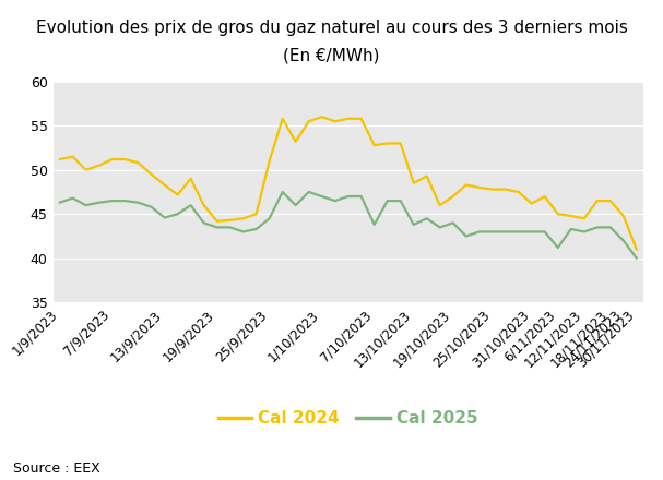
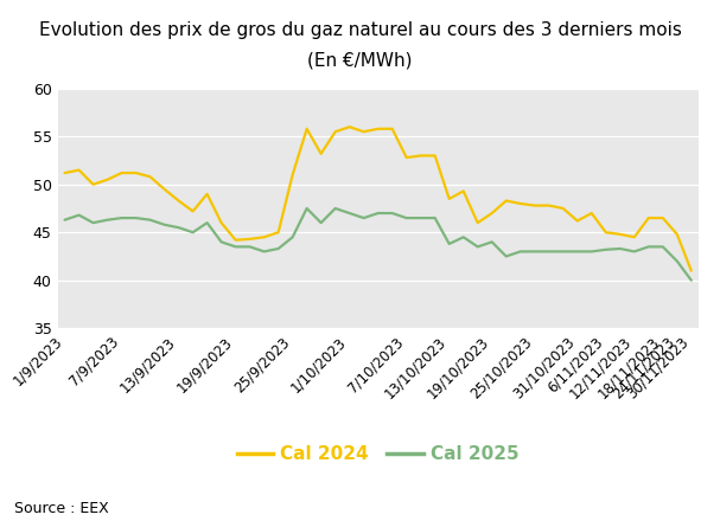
Cal 2025/13/9/2023: 44.6 -> 45.5
Cal 2025/7/10/2023: 43.8 -> 46.5
Cal 2025/6/11/2023: 41.2 -> 43.2
